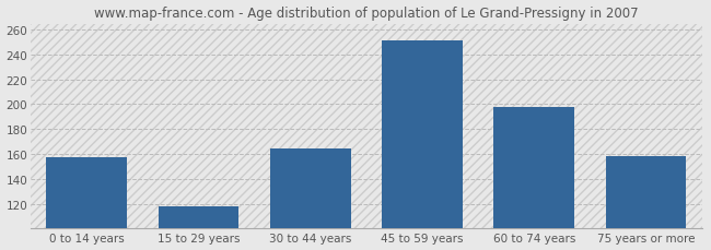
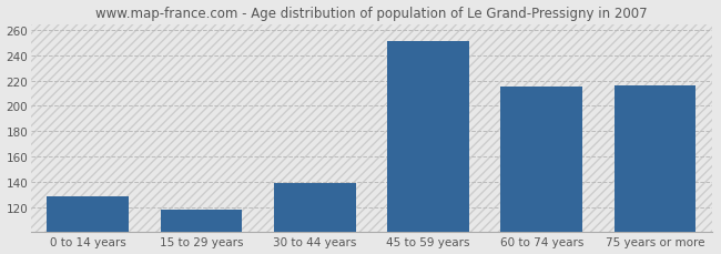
0 to 14 years: 157 -> 128
30 to 44 years: 164 -> 139
60 to 74 years: 198 -> 215
75 years or more: 158 -> 216
